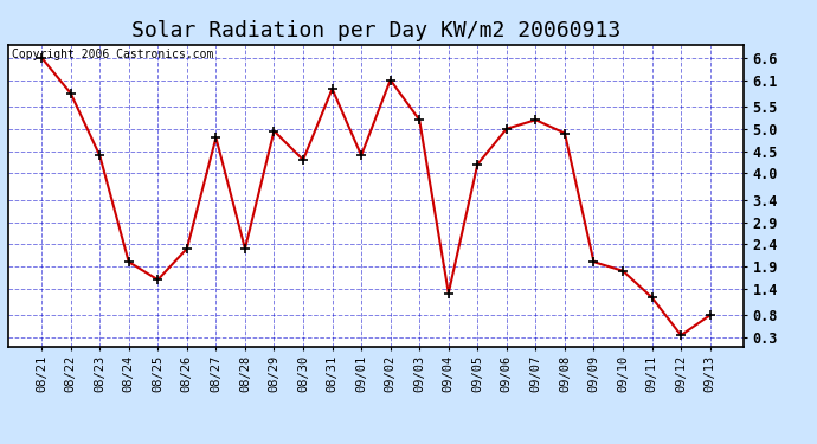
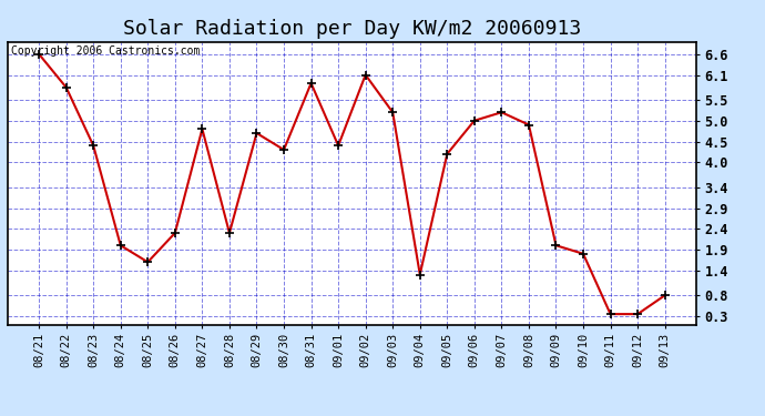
08/29: 4.95 -> 4.70
09/11: 1.20 -> 0.35
